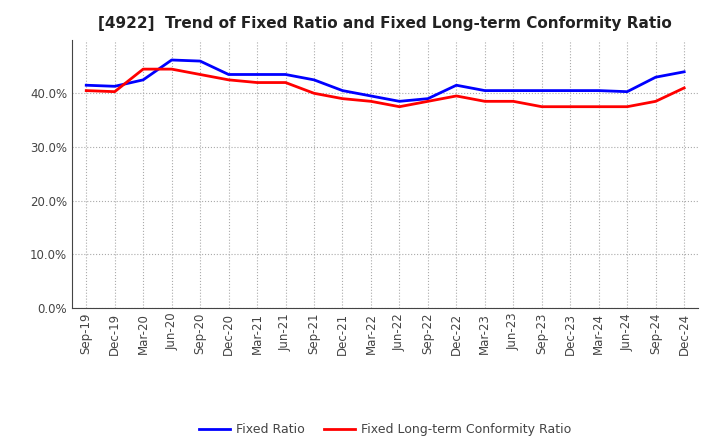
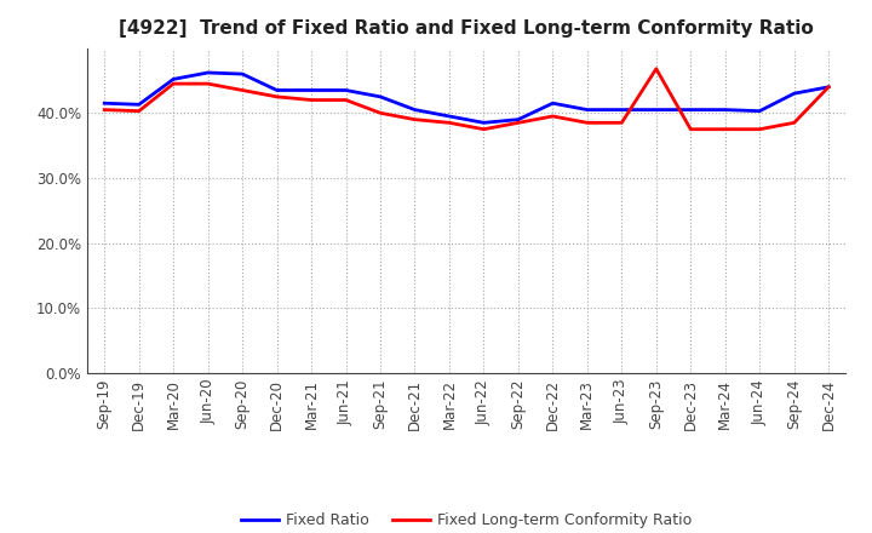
Fixed Ratio/Mar-20: 42.5% -> 45.2%
Fixed Long-term Conformity Ratio/Sep-23: 37.5% -> 46.8%
Fixed Long-term Conformity Ratio/Dec-24: 41.0% -> 44.0%
